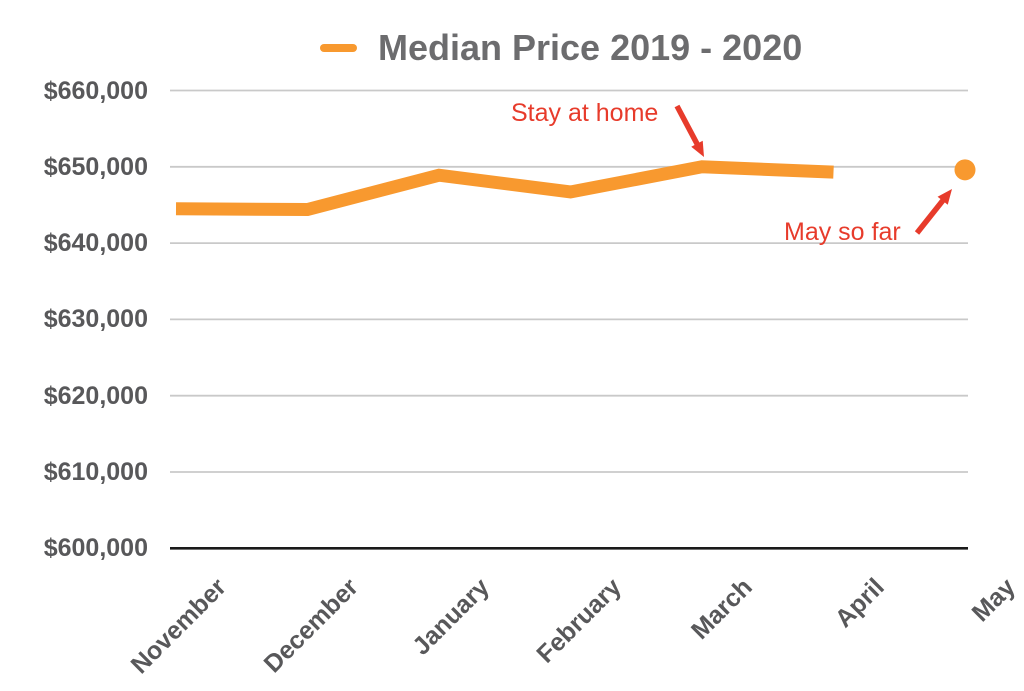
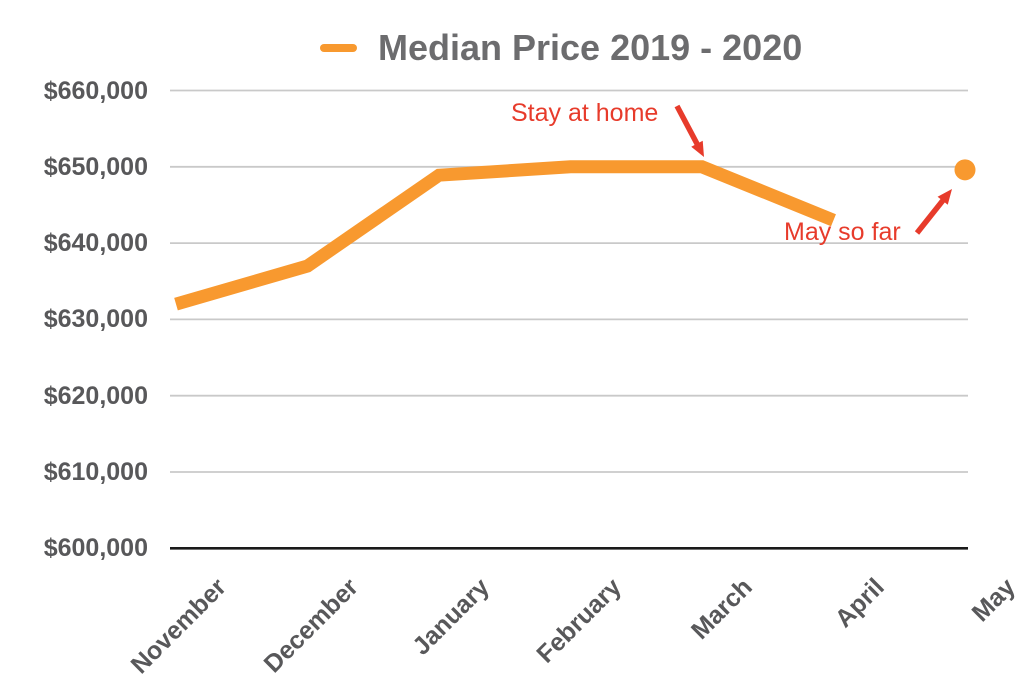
November: $644000 -> $632000
December: $644000 -> $637000
February: $647000 -> $650000
April: $649000 -> $643000
